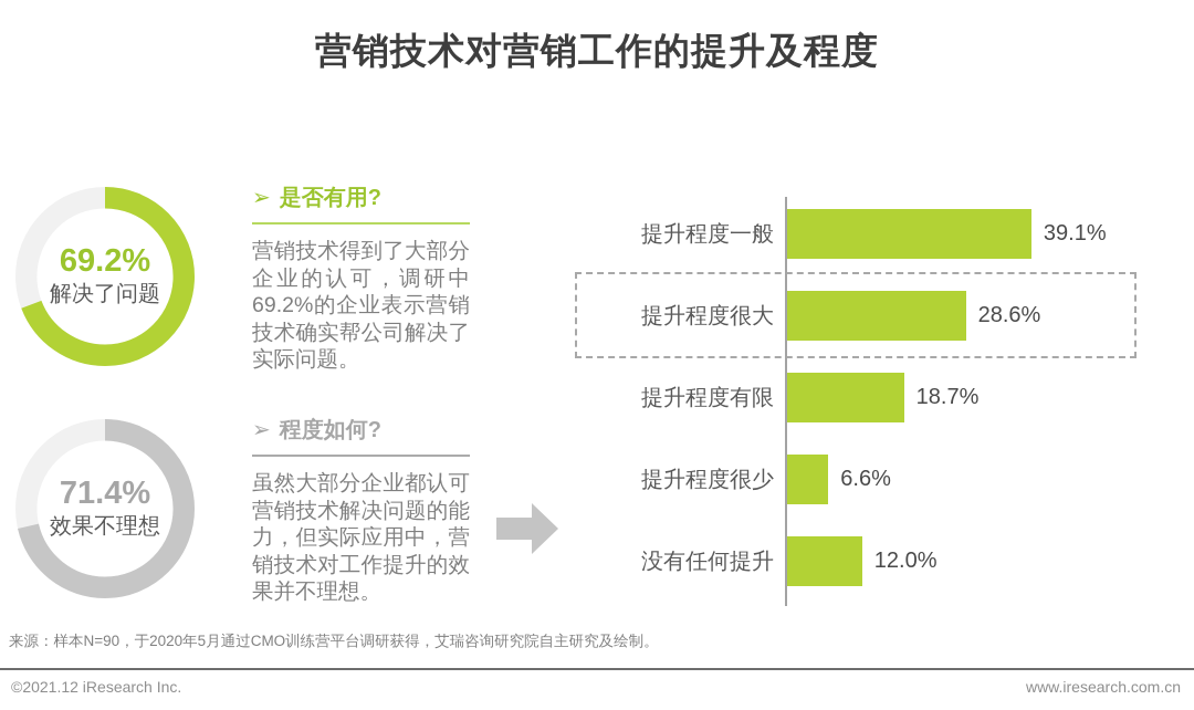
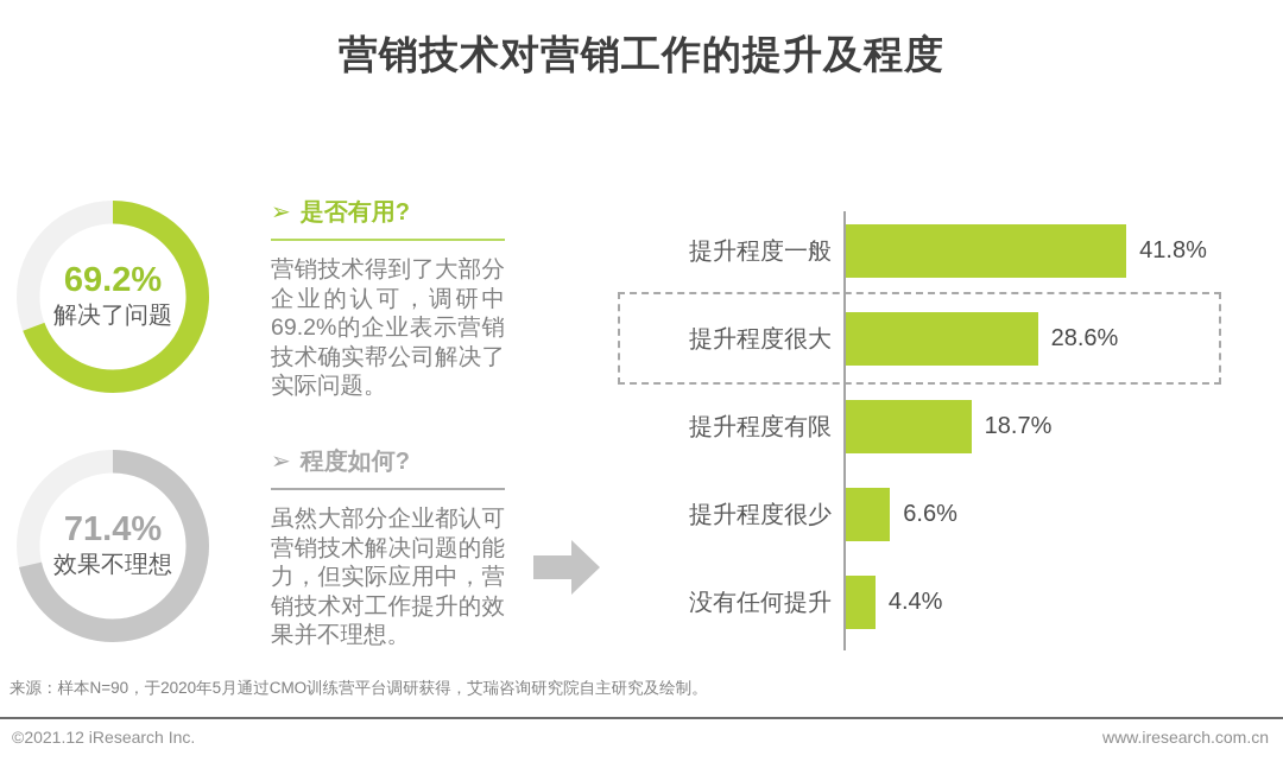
提升程度一般: 39.1% -> 41.8%
没有任何提升: 12.0% -> 4.4%
